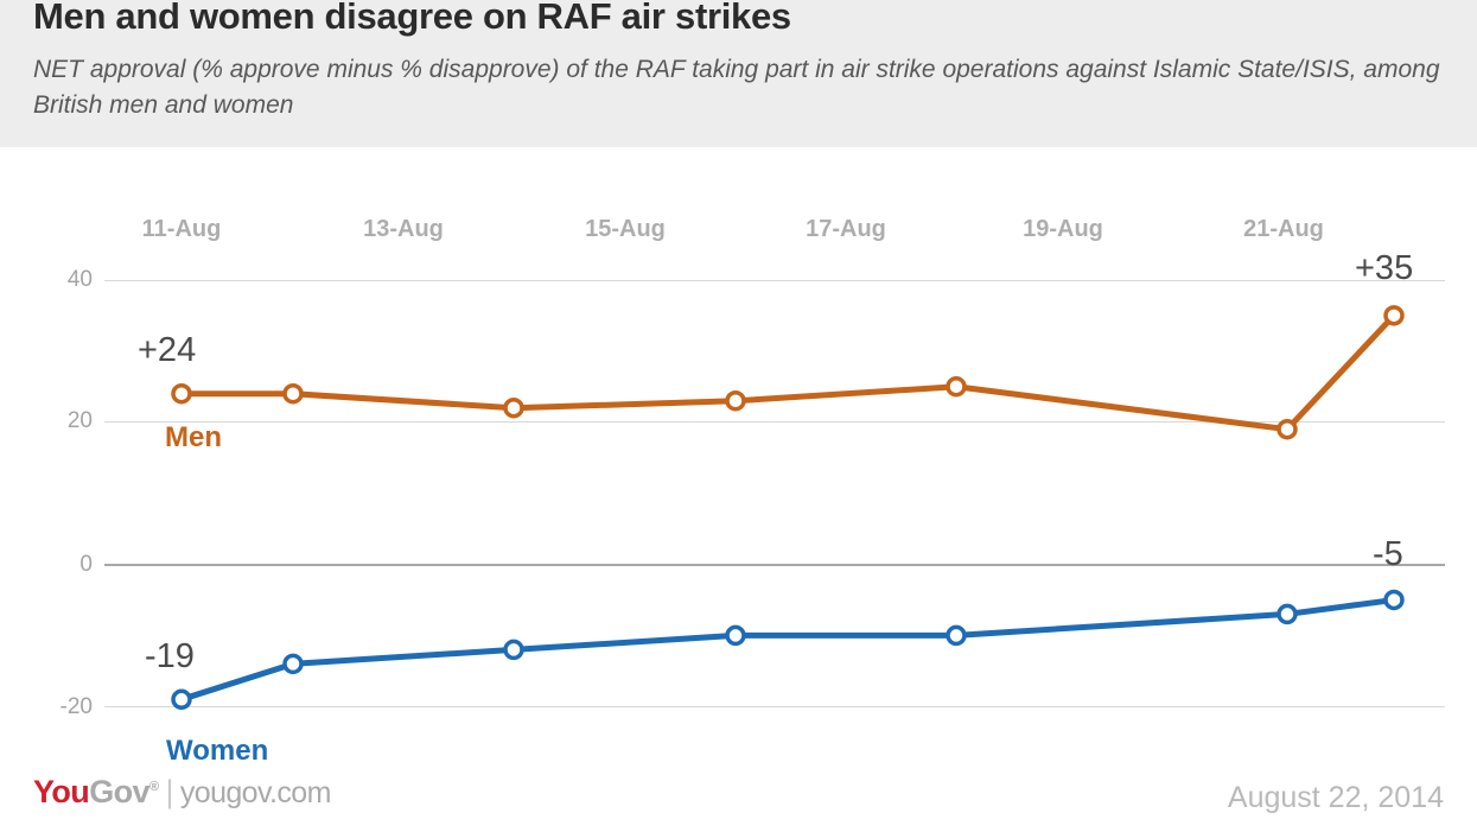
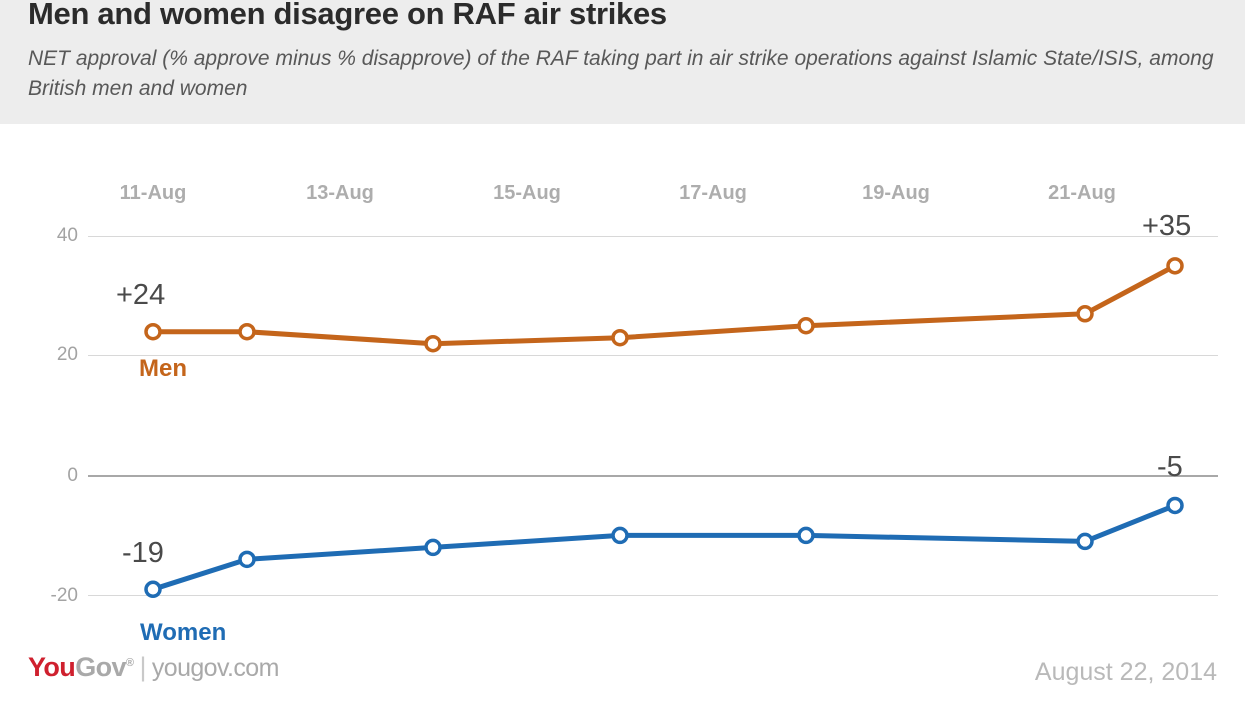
Men/21-Aug: 19 -> 27
Women/21-Aug: -7 -> -11
